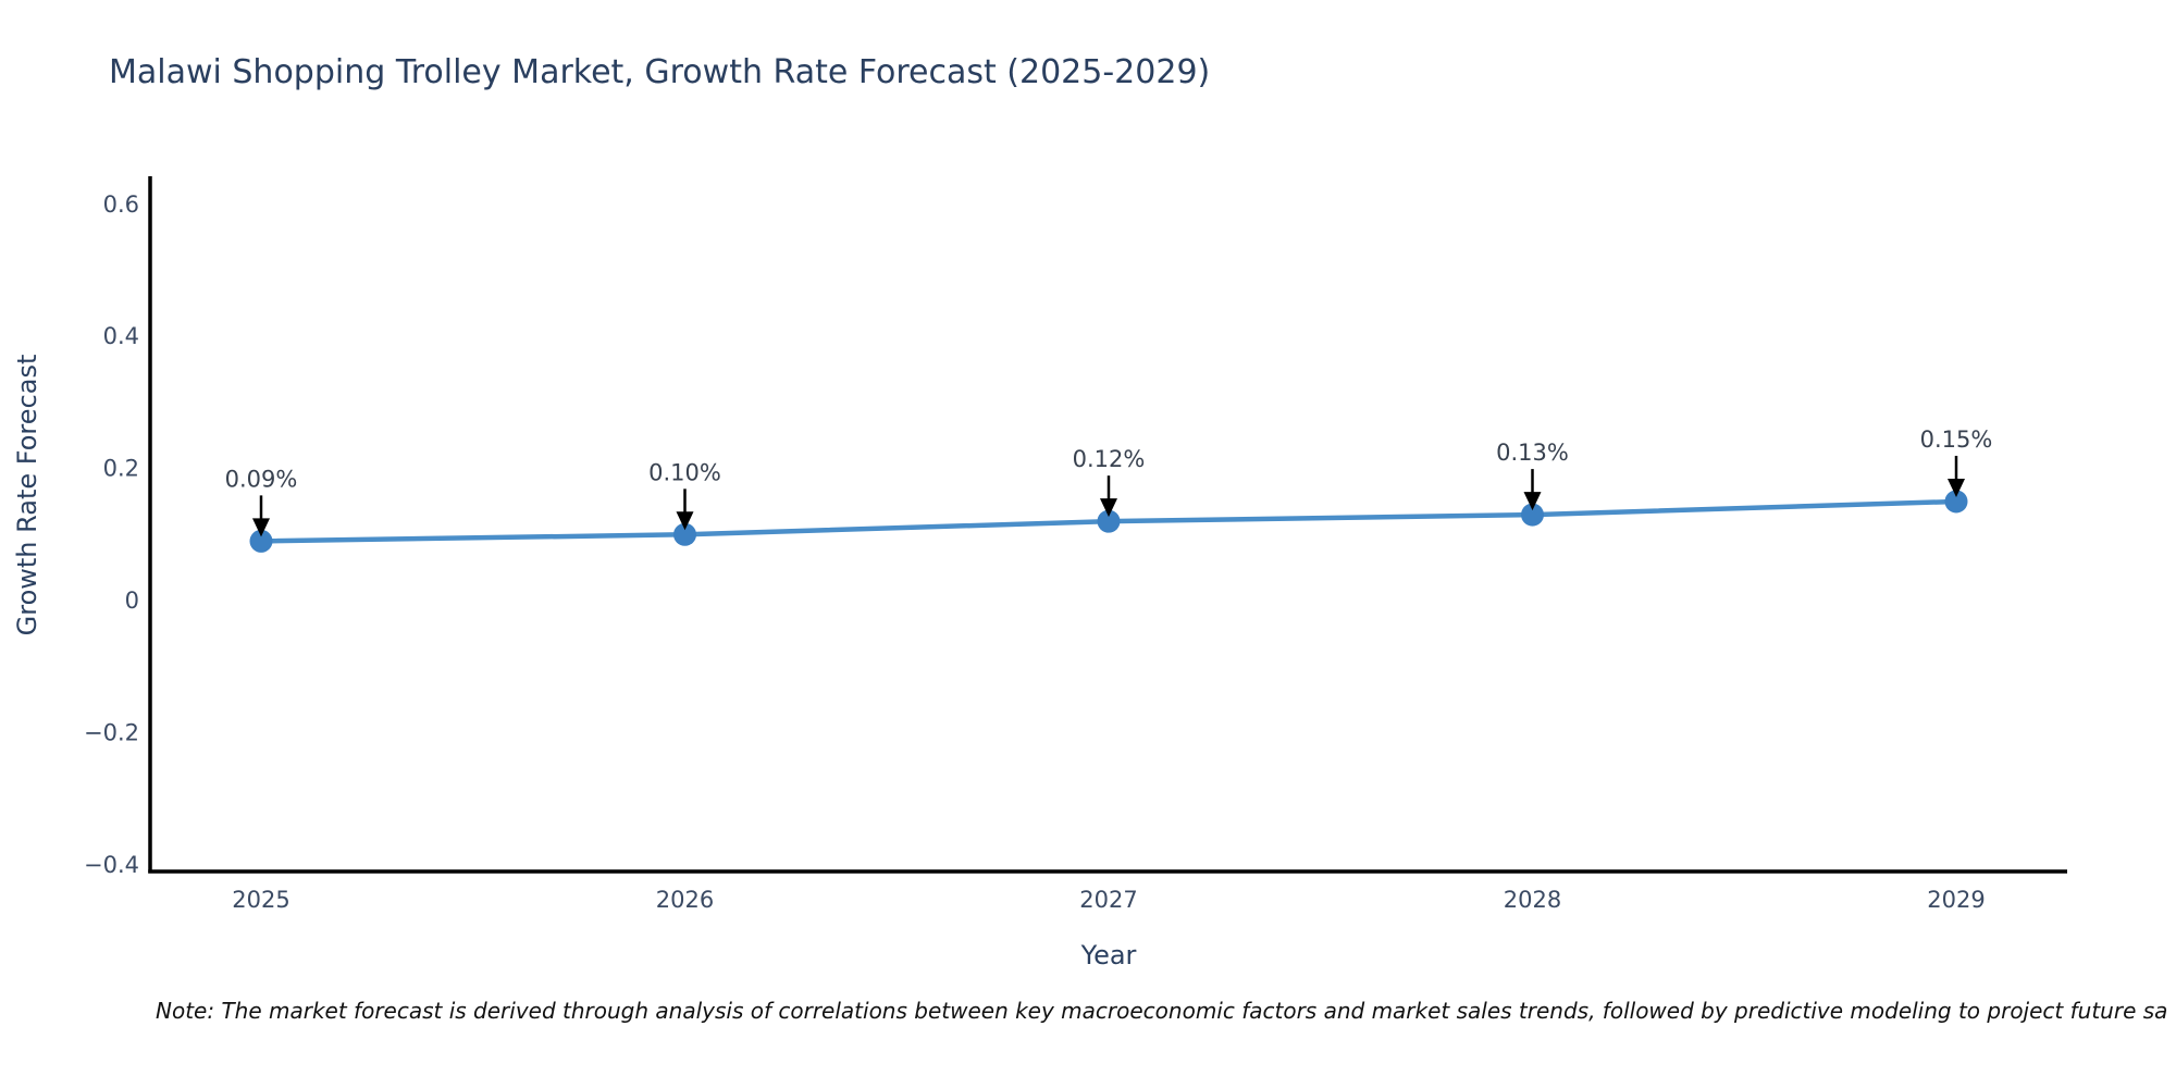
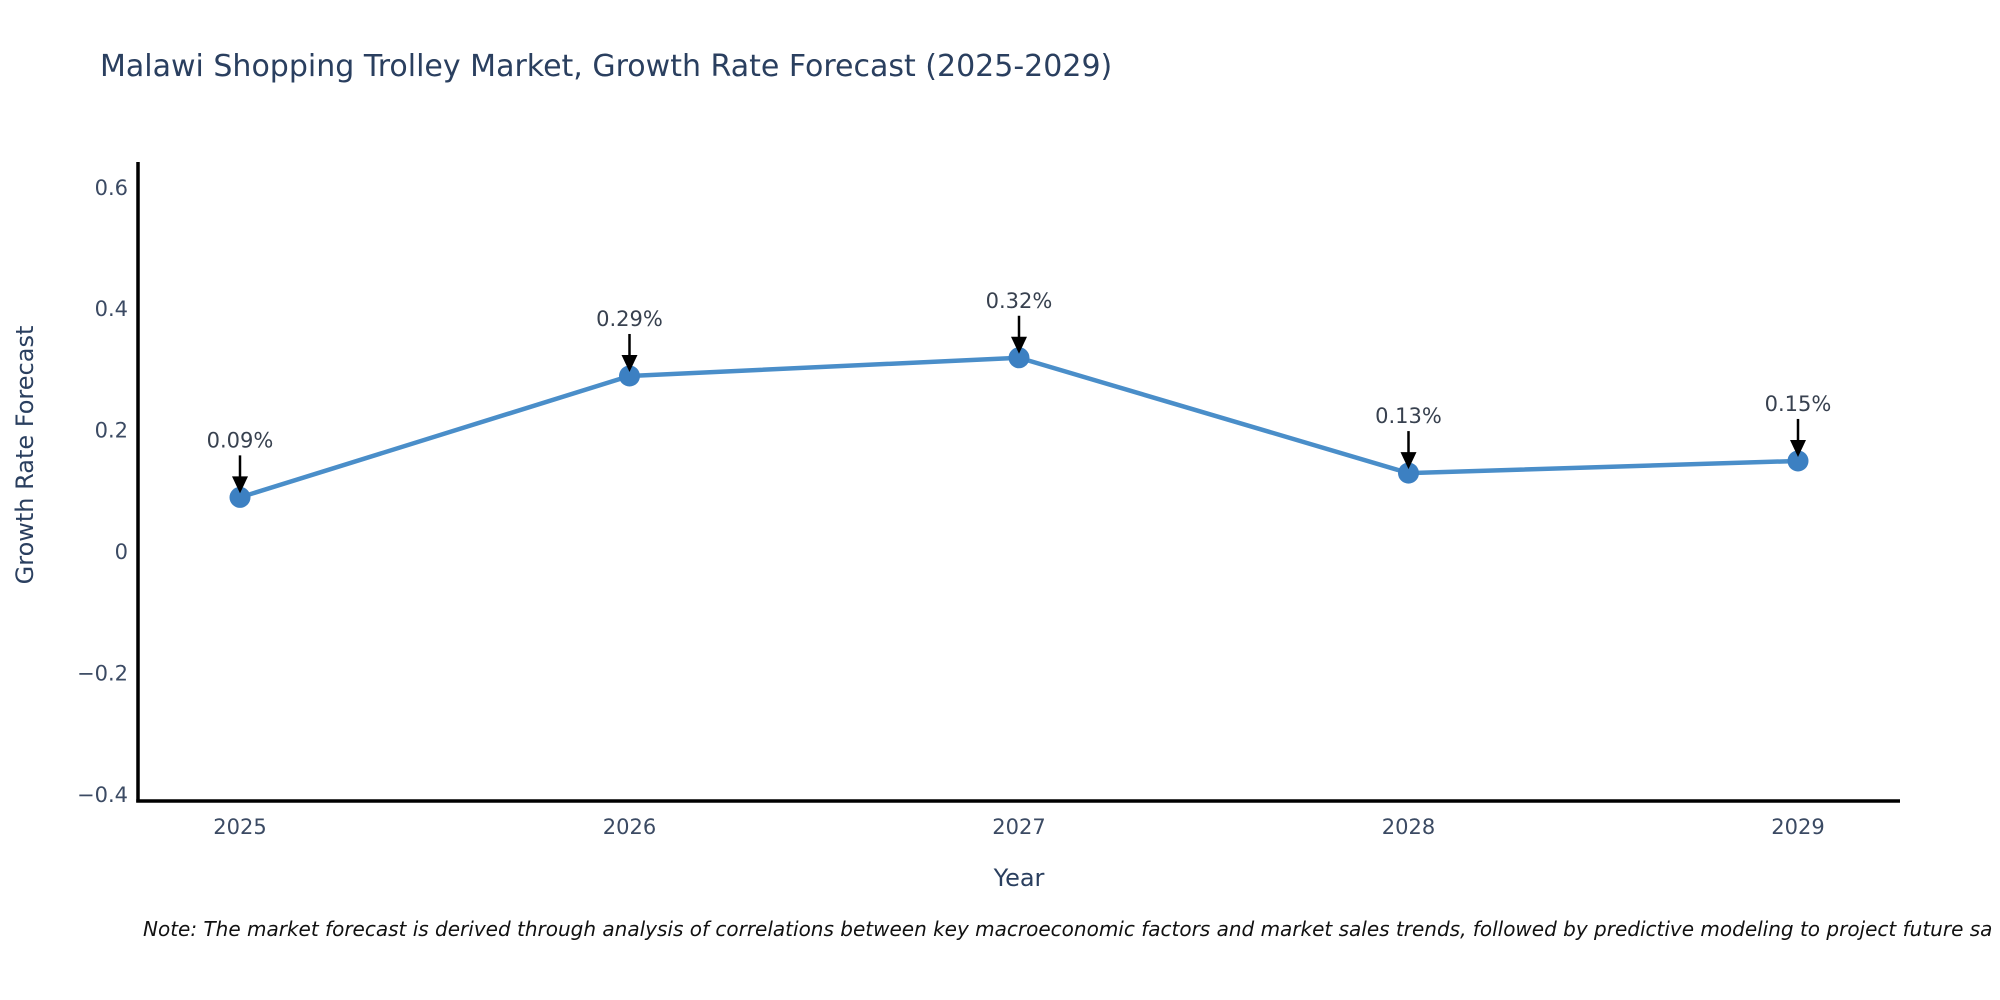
2026: 0.10% -> 0.29%
2027: 0.12% -> 0.32%
